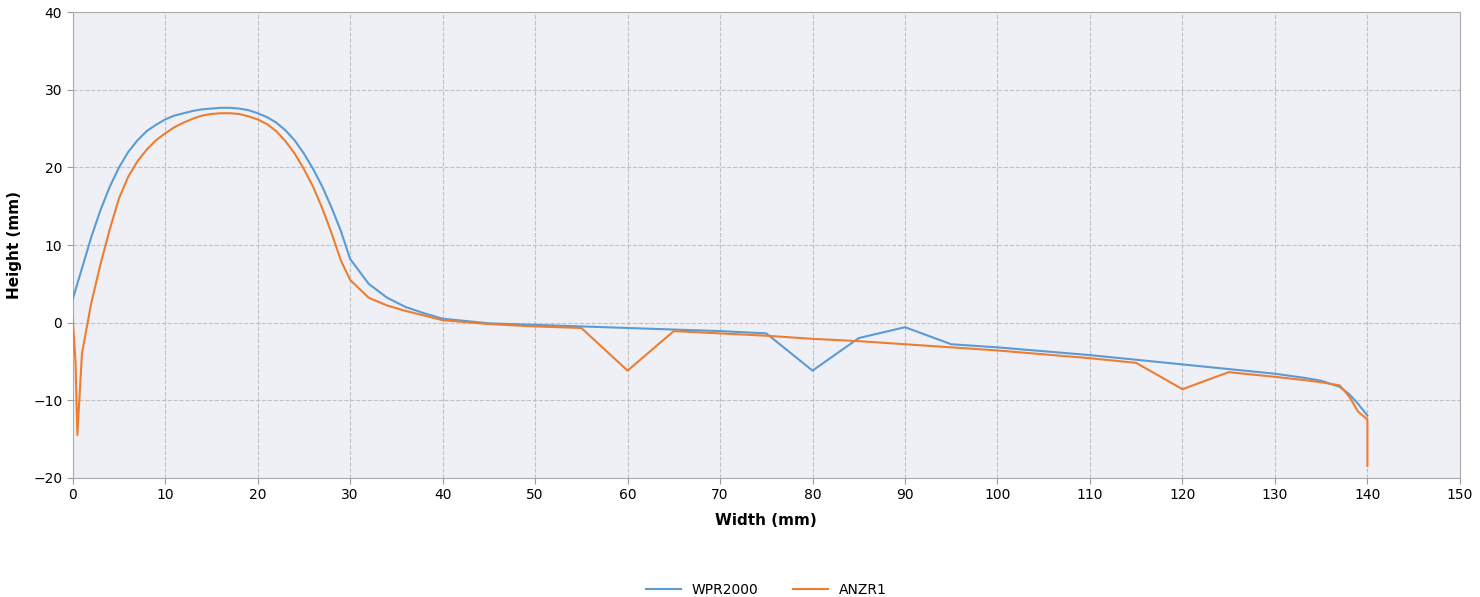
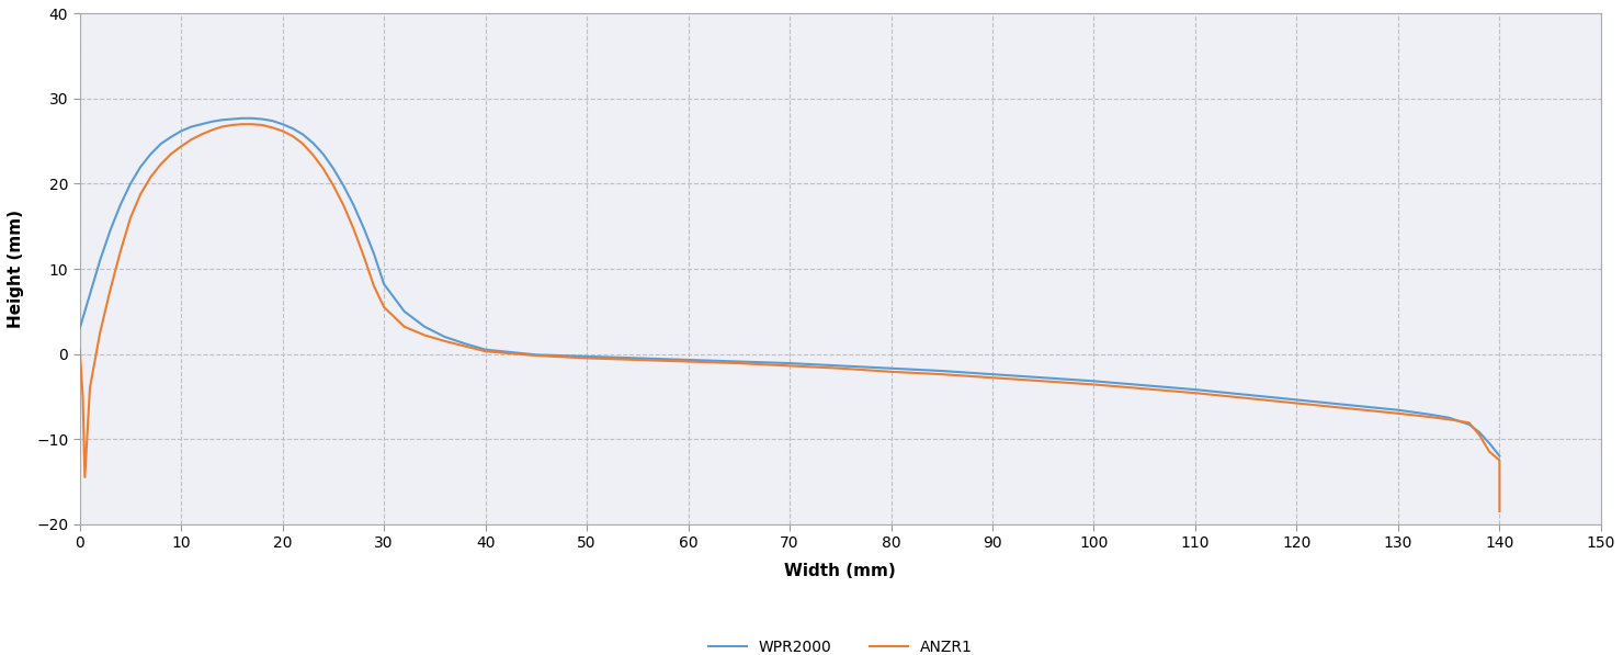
ANZR1/60: -6.2 -> -0.9
WPR2000/80: -6.2 -> -1.7
WPR2000/90: -0.6 -> -2.4
ANZR1/120: -8.6 -> -5.8
